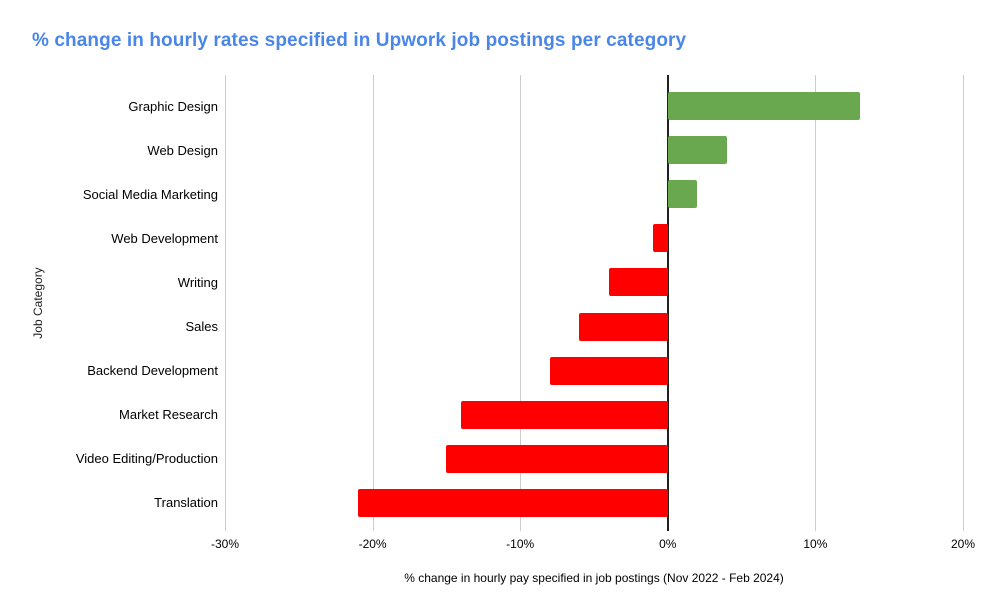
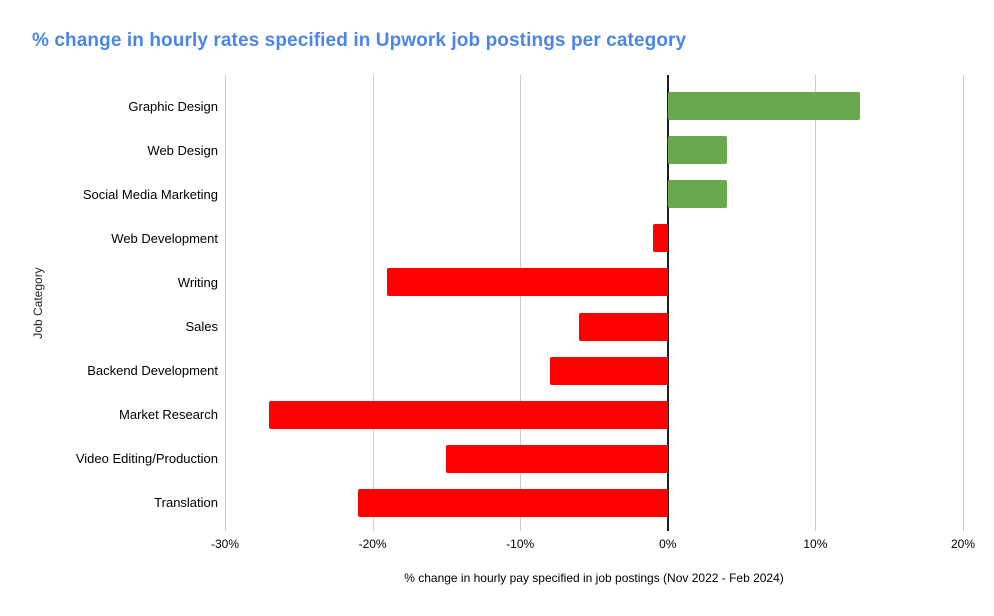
Social Media Marketing: 2% -> 4%
Writing: -4% -> -19%
Market Research: -14% -> -27%
